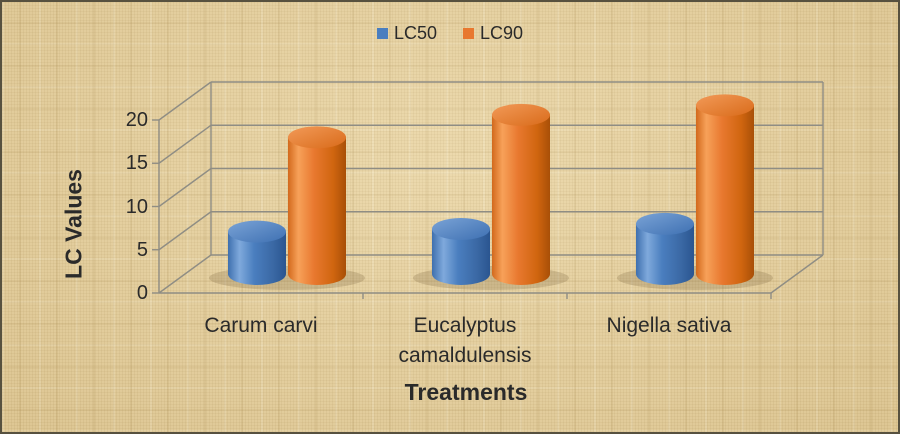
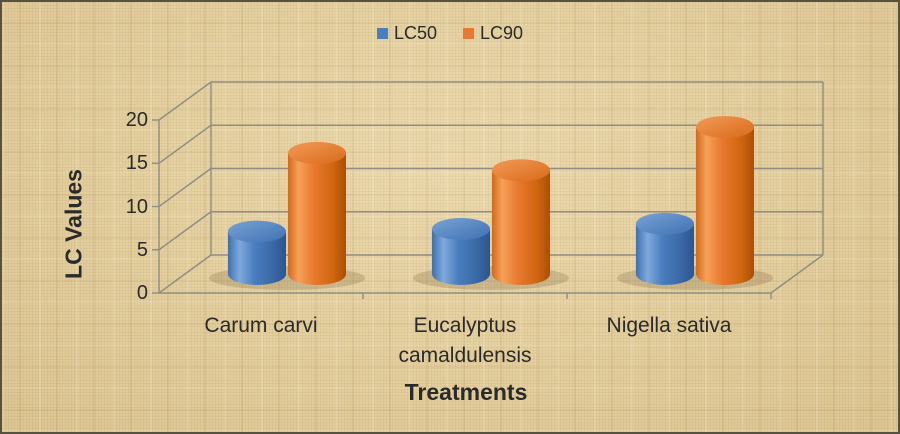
LC90/Carum carvi: 16 -> 14
LC90/Eucalyptus camaldulensis: 18 -> 12
LC90/Nigella sativa: 20 -> 17
